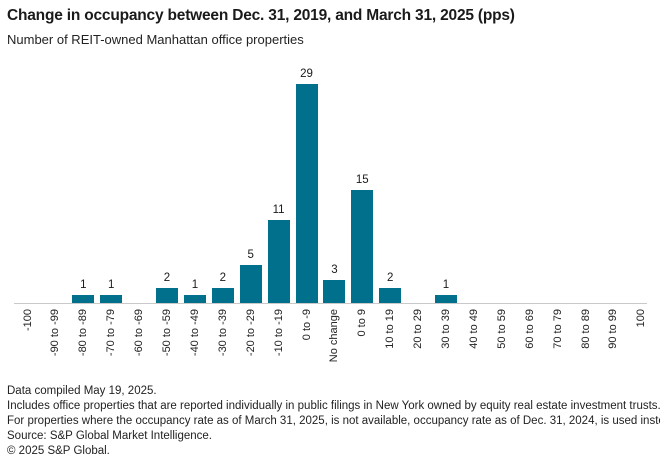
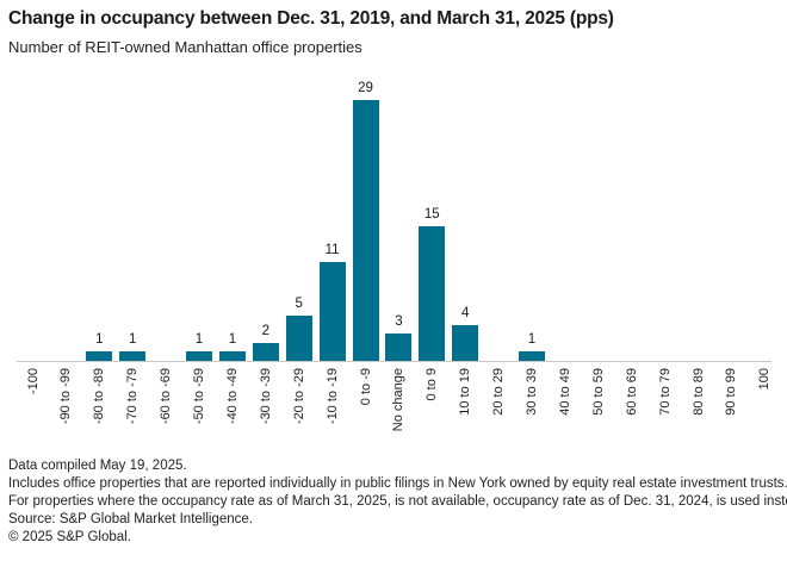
-50 to -59: 2 -> 1
10 to 19: 2 -> 4
